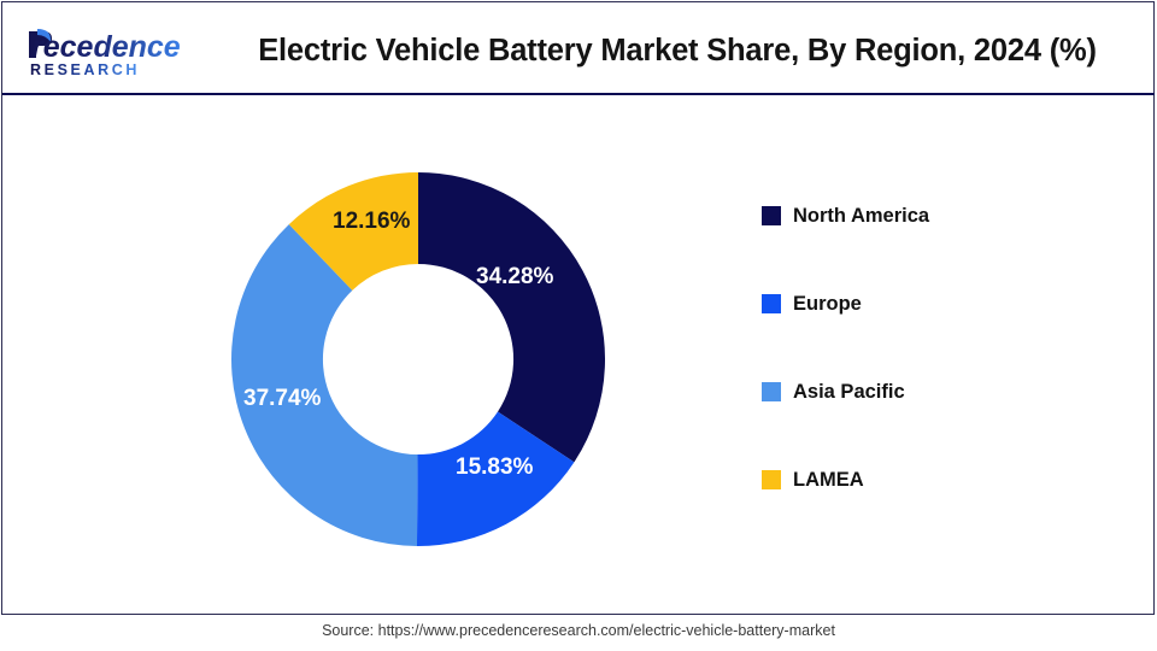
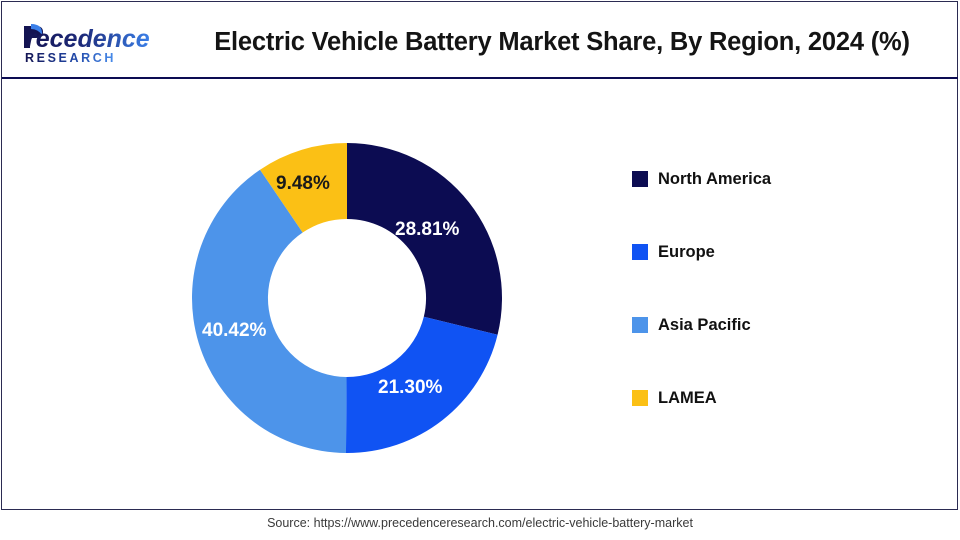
North America: 34.28% -> 28.81%
Europe: 15.83% -> 21.30%
Asia Pacific: 37.74% -> 40.42%
LAMEA: 12.16% -> 9.48%
